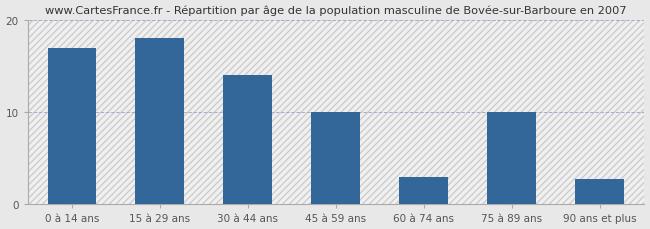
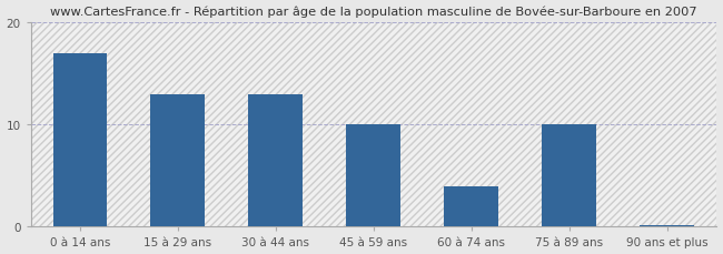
15 à 29 ans: 18.0 -> 13.0
30 à 44 ans: 14.0 -> 13.0
60 à 74 ans: 3.0 -> 4.0
90 ans et plus: 2.8 -> 0.2
